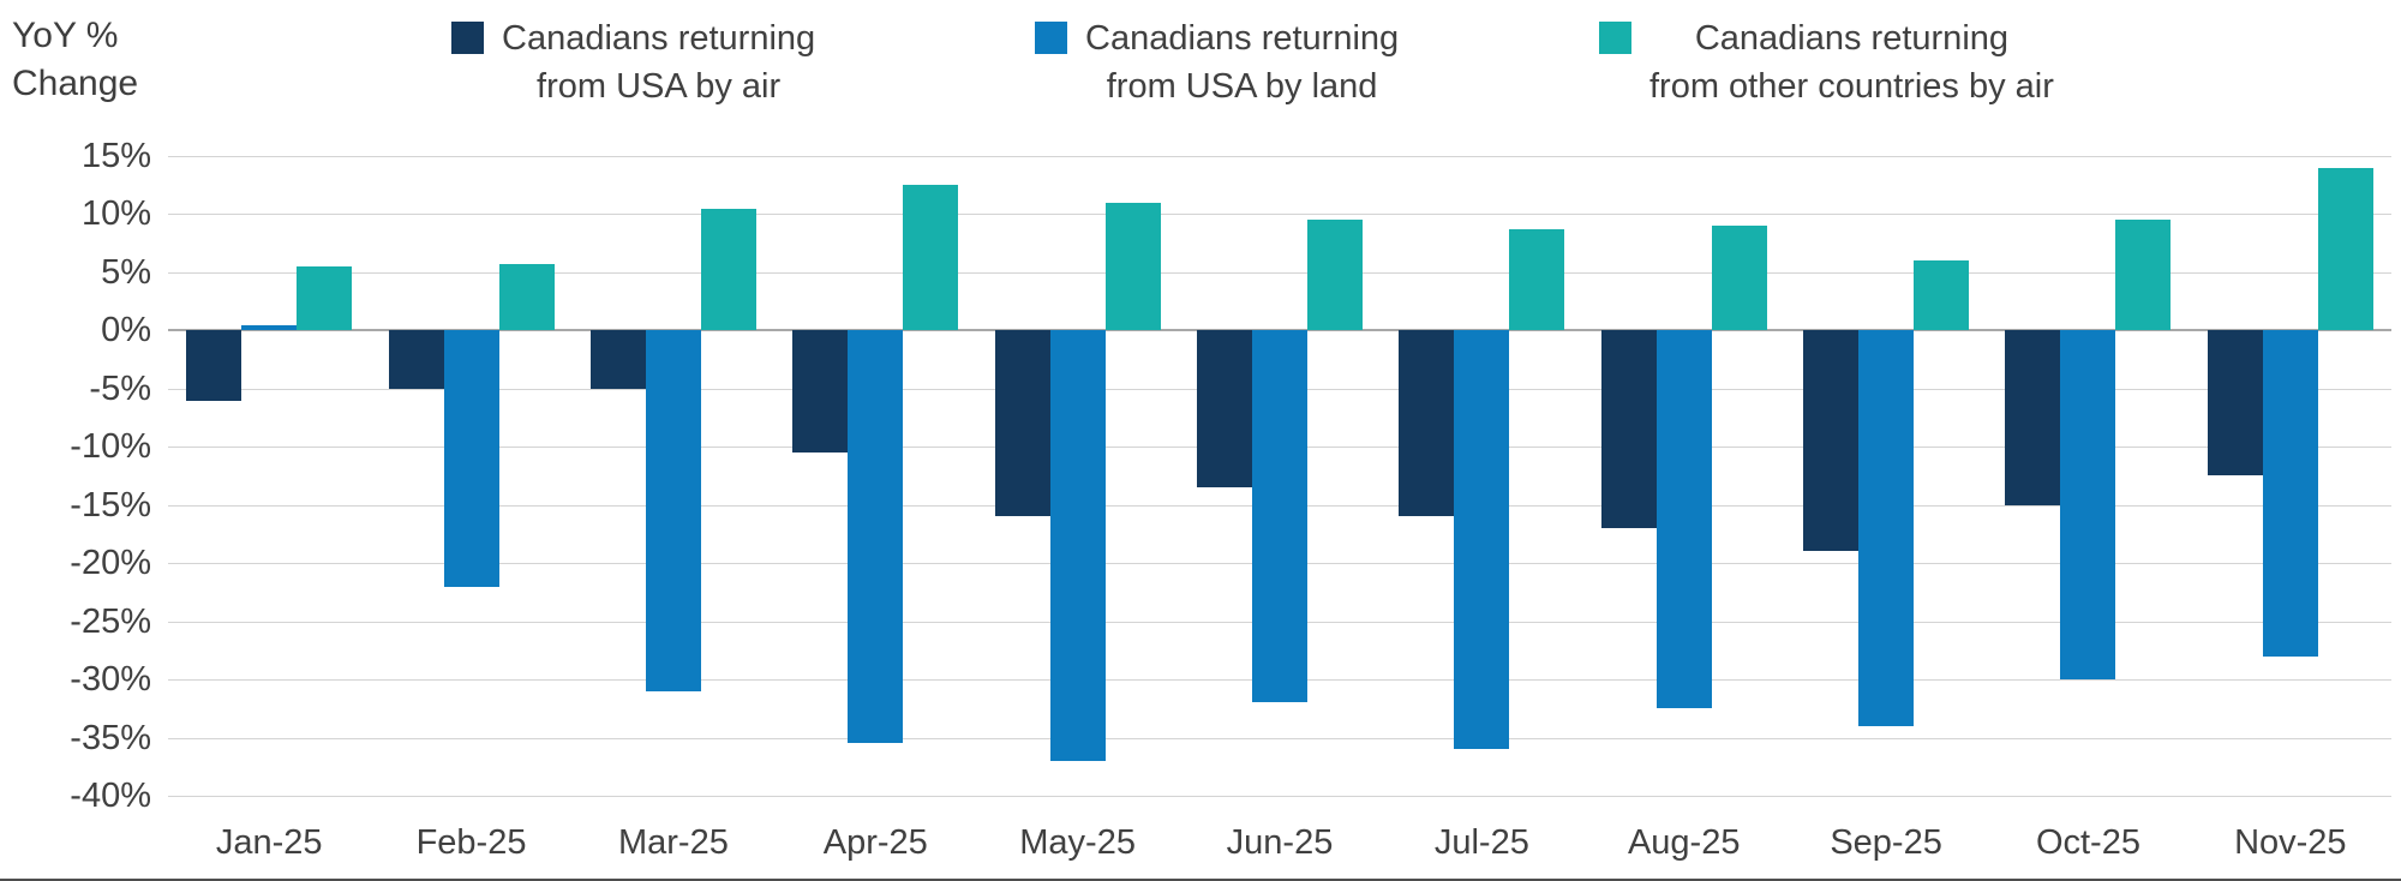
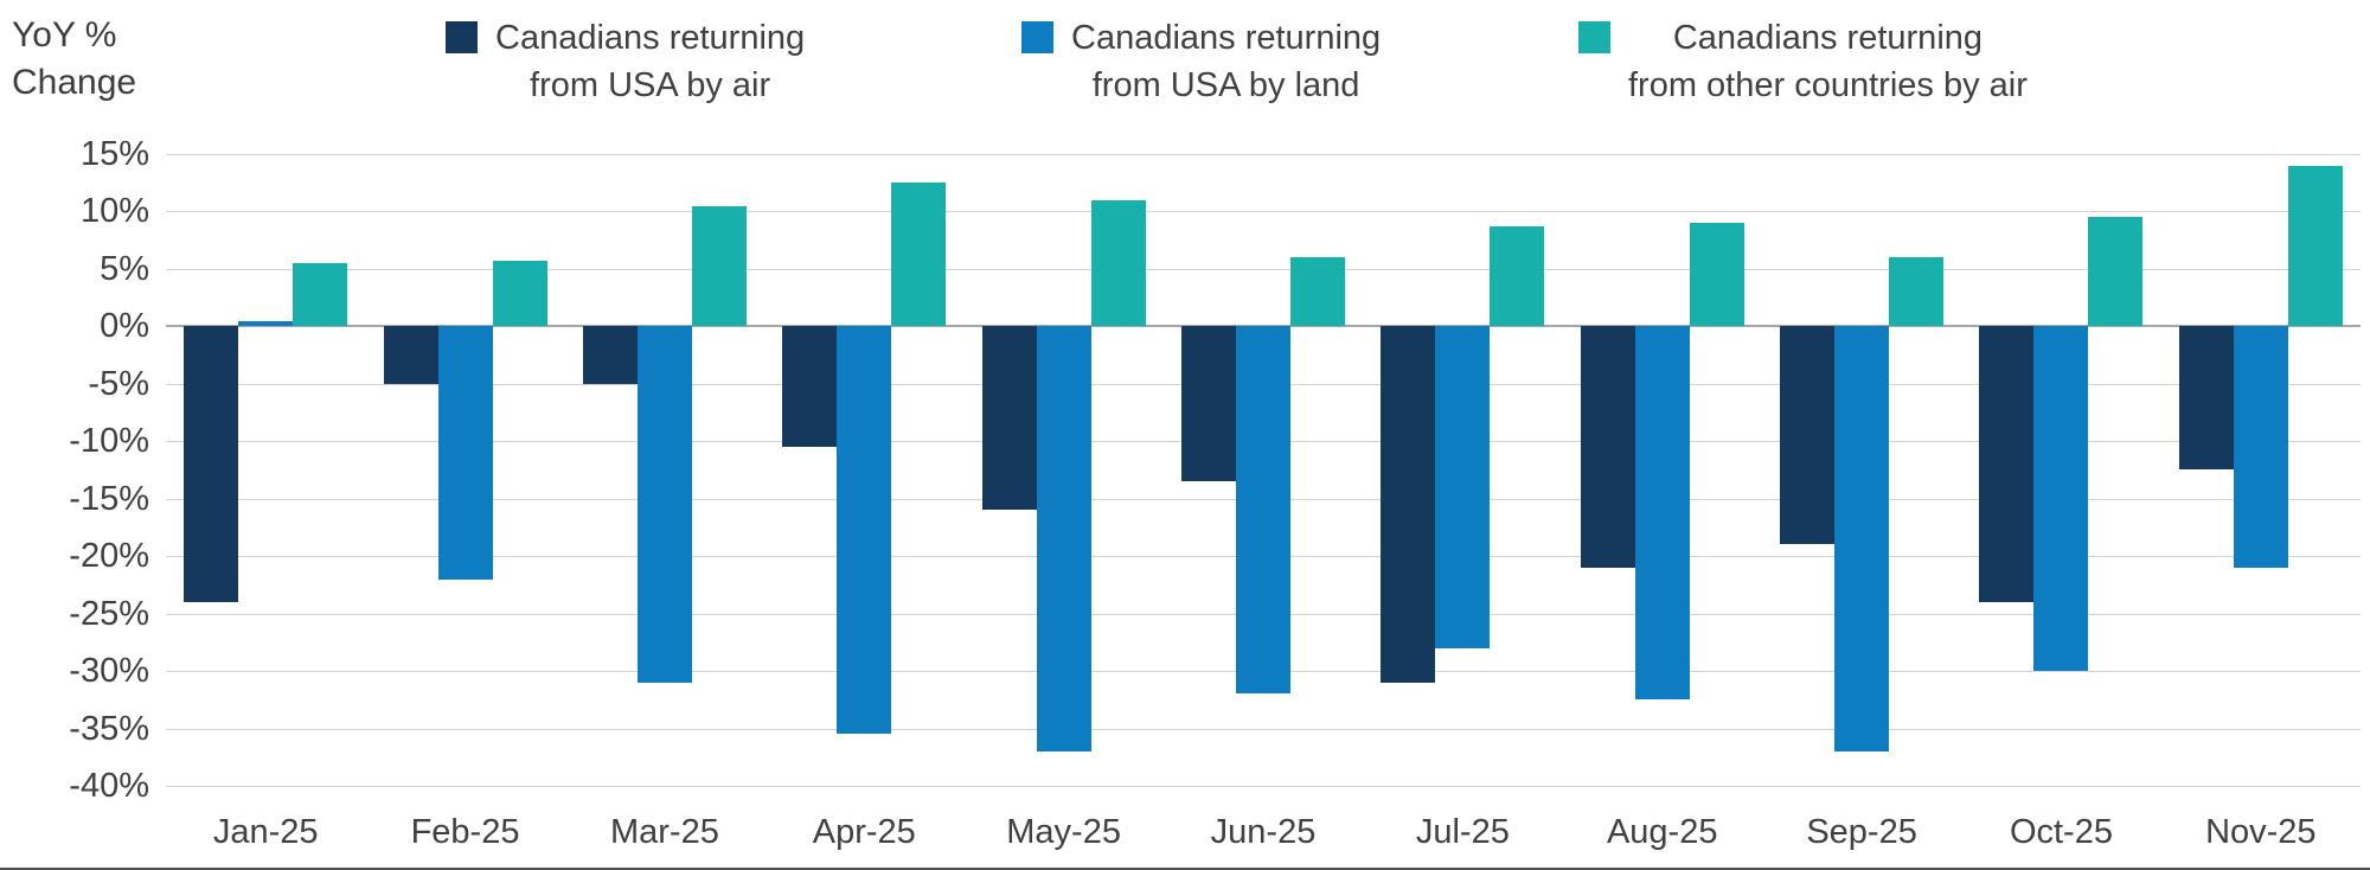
Canadians returning from USA by air/Jan-25: -6% -> -24%
Canadians returning from other countries by air/Jun-25: 10% -> 6%
Canadians returning from USA by air/Jul-25: -16% -> -31%
Canadians returning from USA by land/Jul-25: -36% -> -28%
Canadians returning from USA by air/Aug-25: -17% -> -21%
Canadians returning from USA by land/Sep-25: -34% -> -37%
Canadians returning from USA by air/Oct-25: -15% -> -24%
Canadians returning from USA by land/Nov-25: -28% -> -21%
